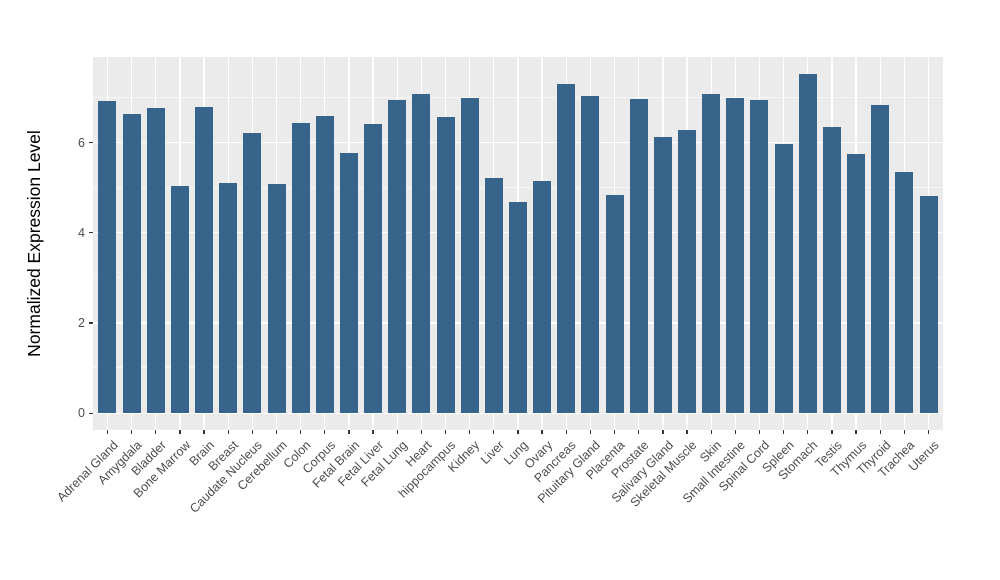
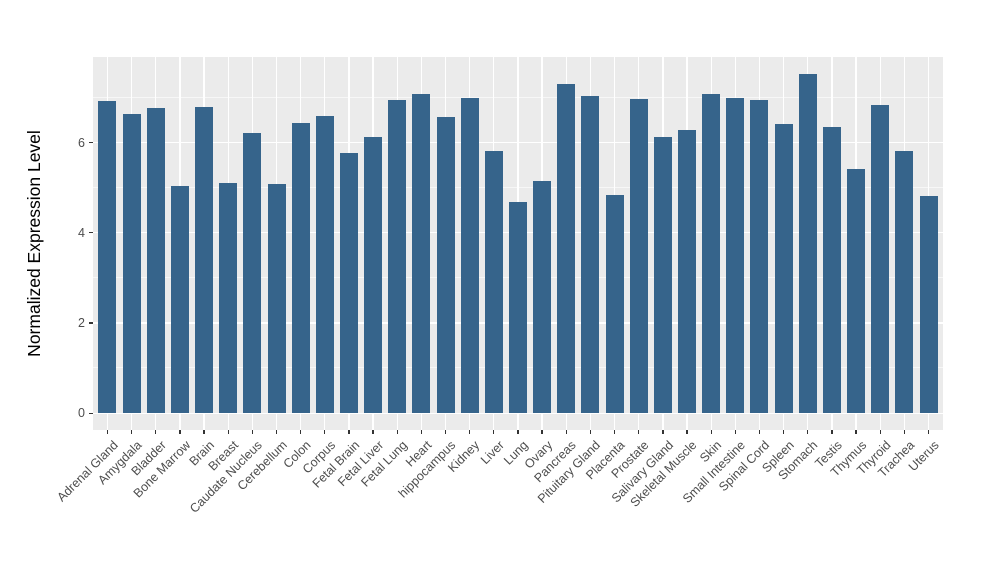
Fetal Liver: 6.4 -> 6.1
Liver: 5.2 -> 5.8
Spleen: 6.0 -> 6.4
Thymus: 5.7 -> 5.4
Trachea: 5.3 -> 5.8
